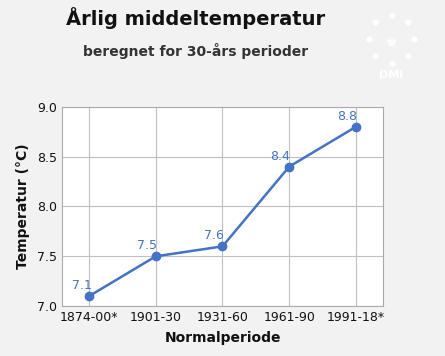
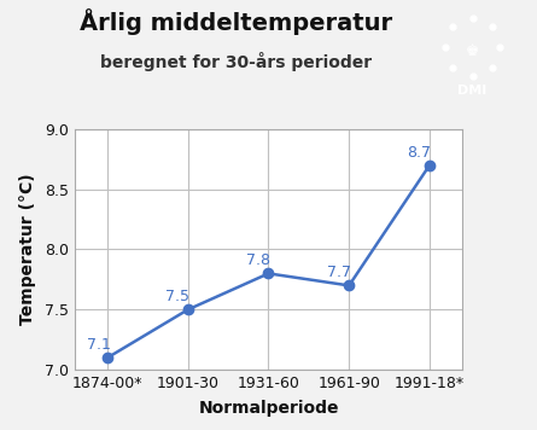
1931-60: 7.6 -> 7.8
1961-90: 8.4 -> 7.7
1991-18*: 8.8 -> 8.7
